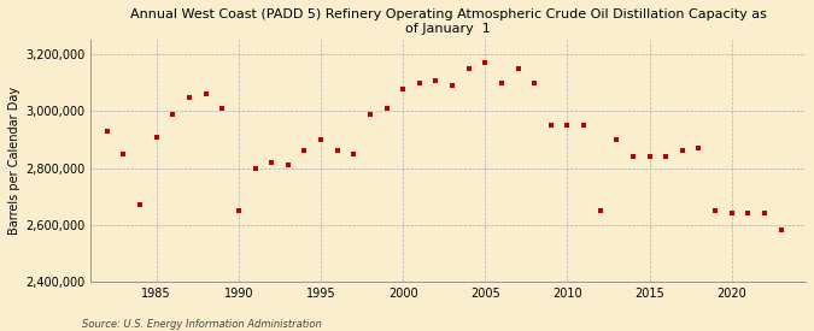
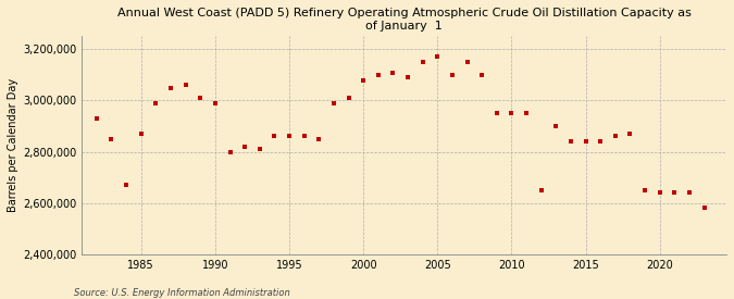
1985: 2,910,000 -> 2,870,000
1990: 2,650,000 -> 2,990,000
1995: 2,900,000 -> 2,860,000
